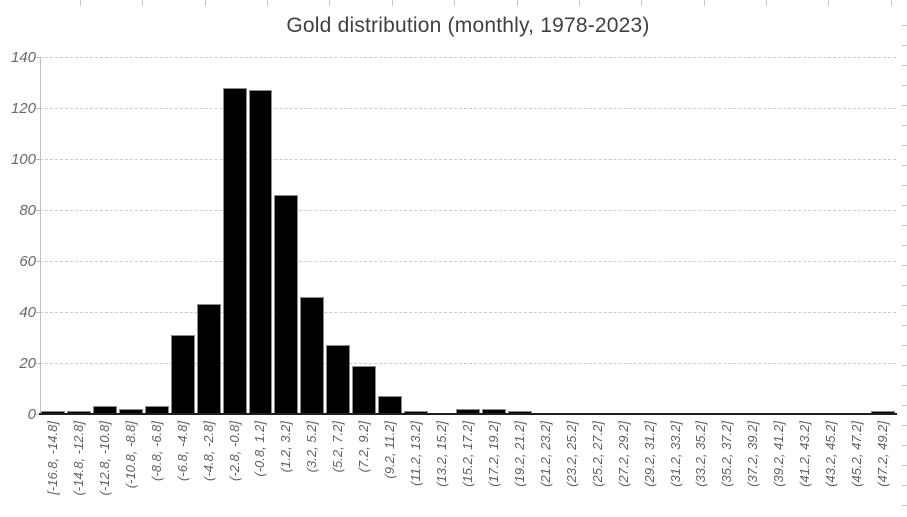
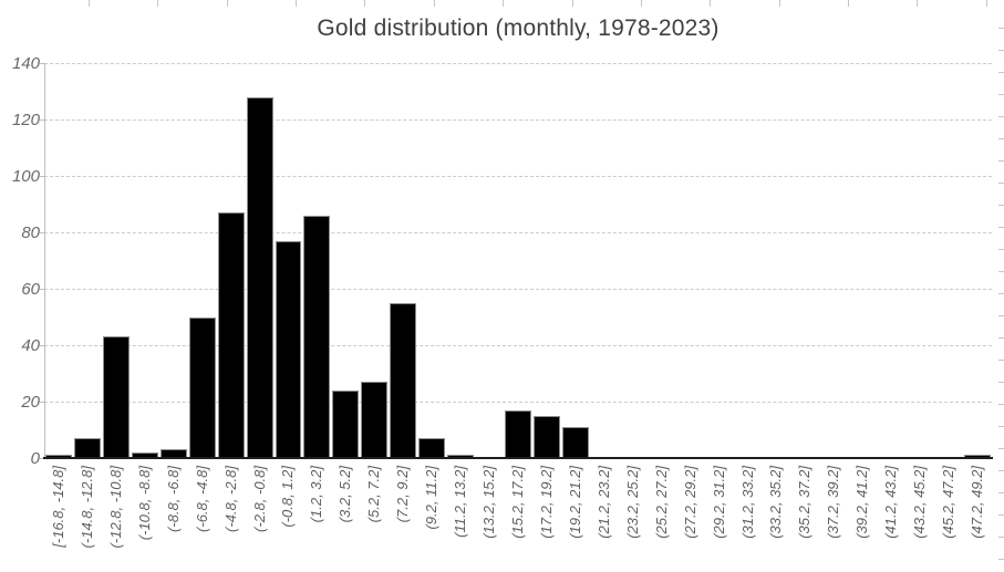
(-14.8, -12.8]: 1 -> 7
(-12.8, -10.8]: 3 -> 43
(-6.8, -4.8]: 31 -> 50
(-4.8, -2.8]: 43 -> 87
(-0.8, 1.2]: 127 -> 77
(3.2, 5.2]: 46 -> 24
(7.2, 9.2]: 19 -> 55
(15.2, 17.2]: 2 -> 17
(17.2, 19.2]: 2 -> 15
(19.2, 21.2]: 1 -> 11
